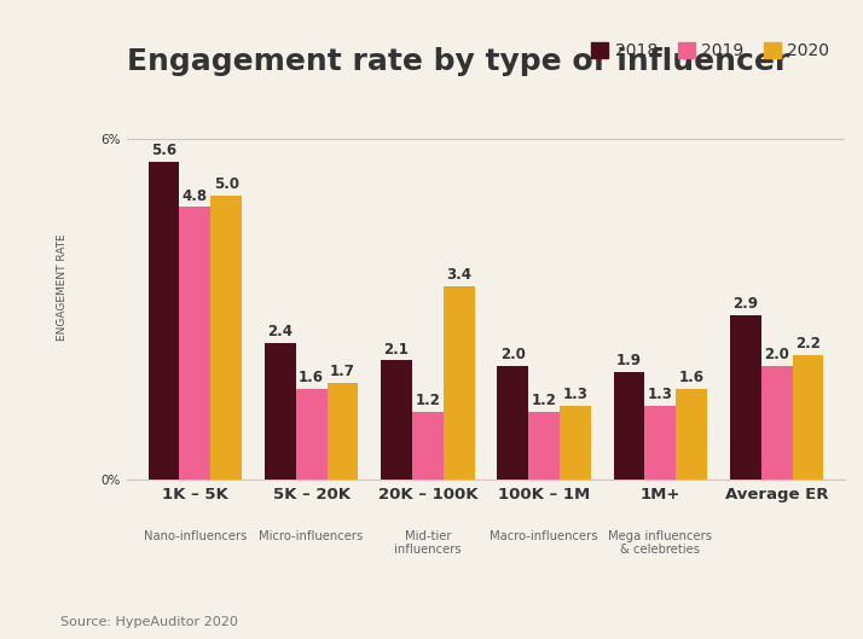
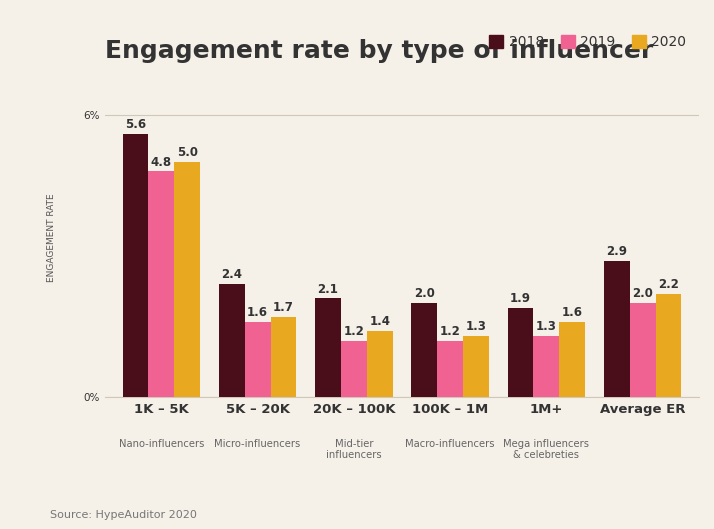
2020/20K – 100K: 3.4 -> 1.4
